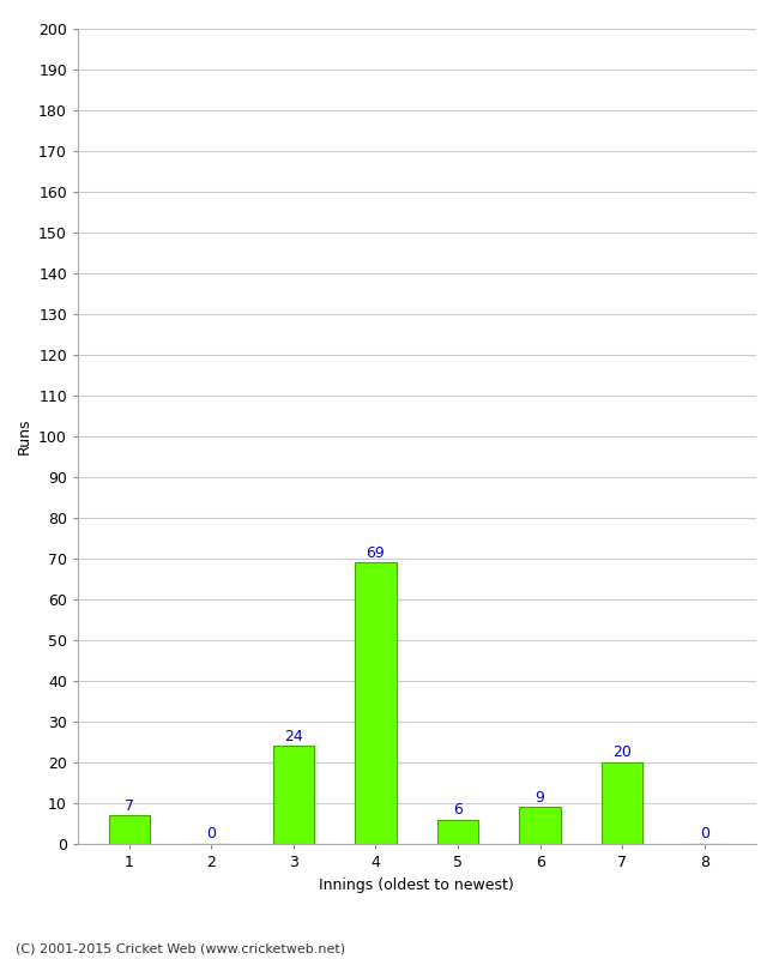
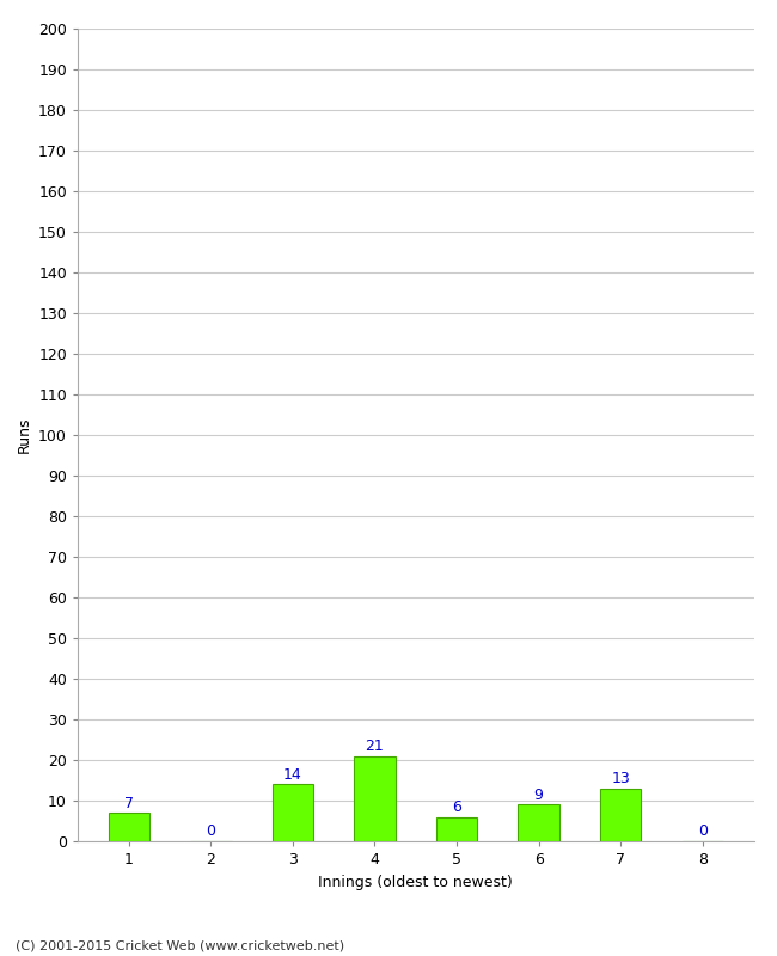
3: 24 -> 14
4: 69 -> 21
7: 20 -> 13
